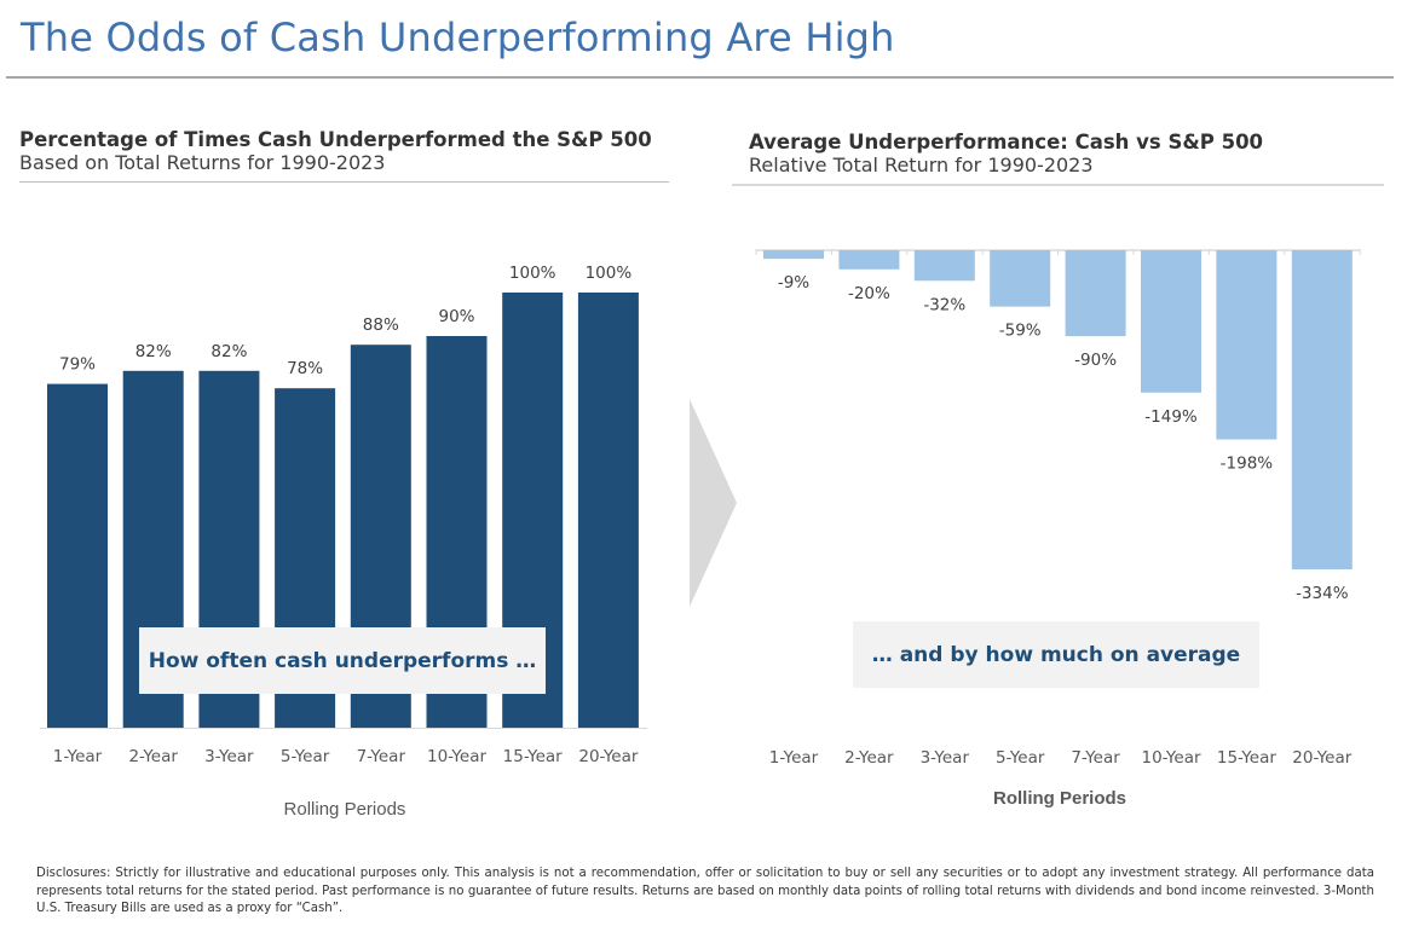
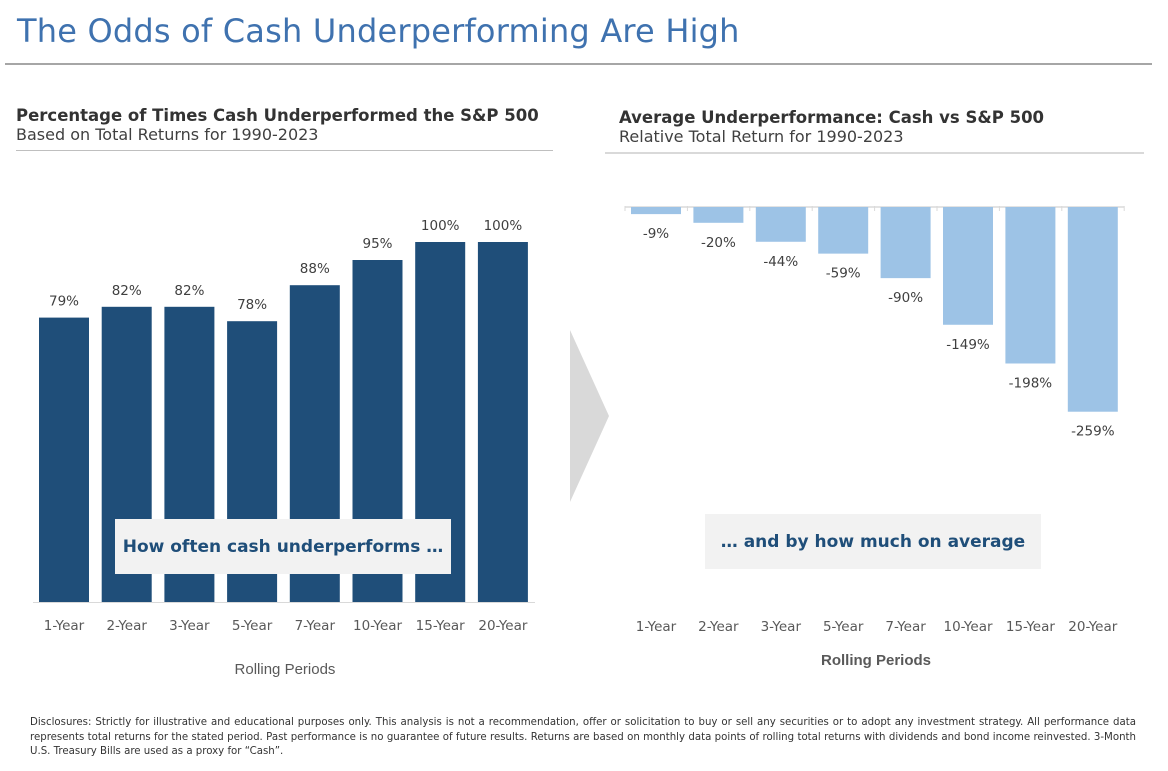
Percentage of Times Cash Underperformed the S&P 500/10-Year: 90% -> 95%
Average Underperformance: Cash vs S&P 500/3-Year: -32% -> -44%
Average Underperformance: Cash vs S&P 500/20-Year: -334% -> -259%
